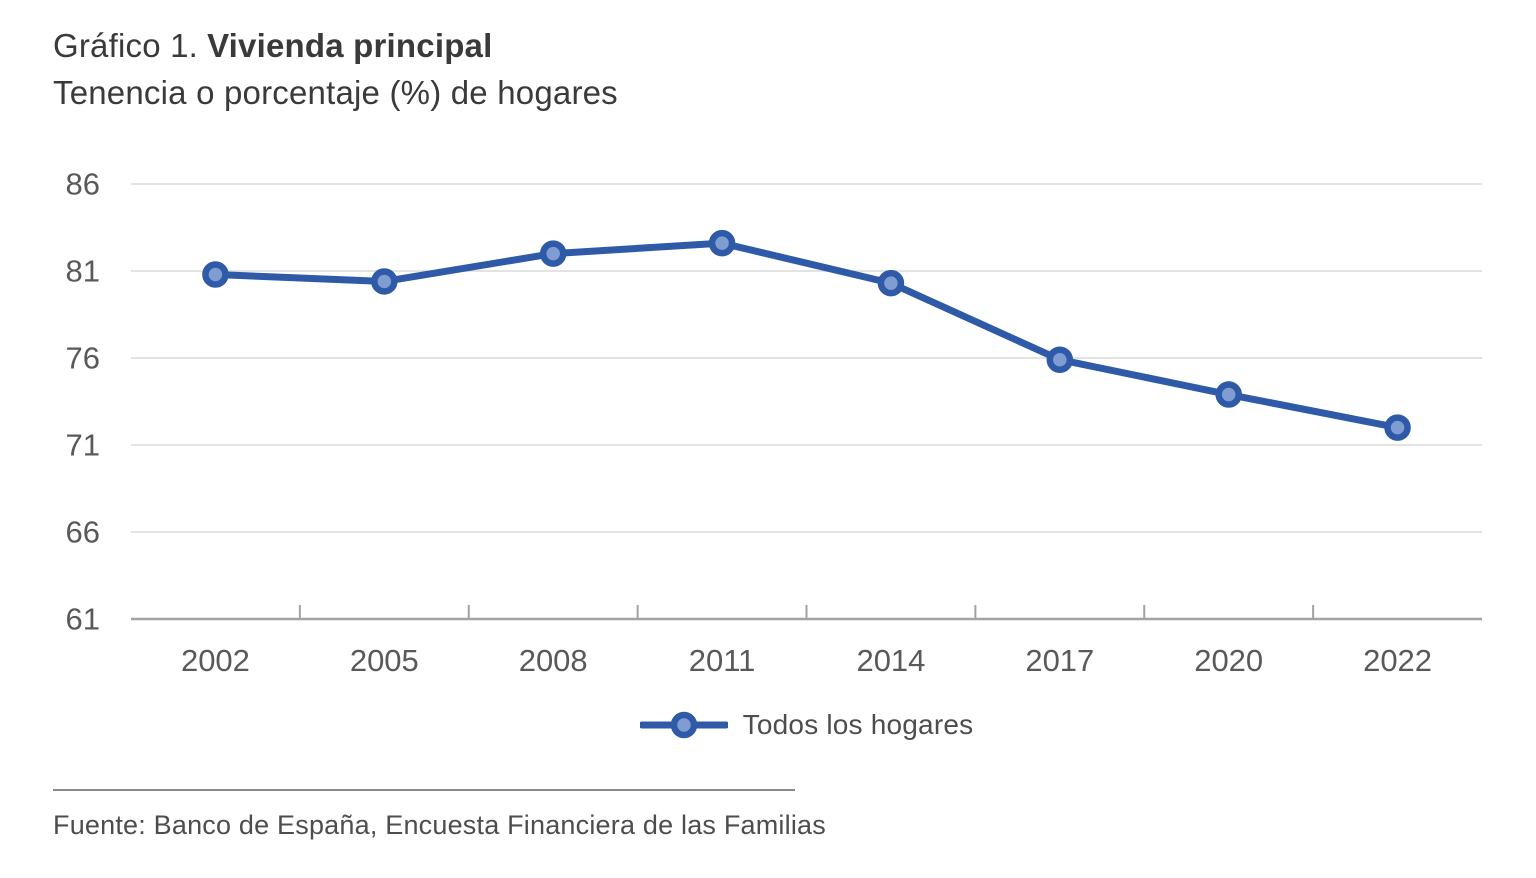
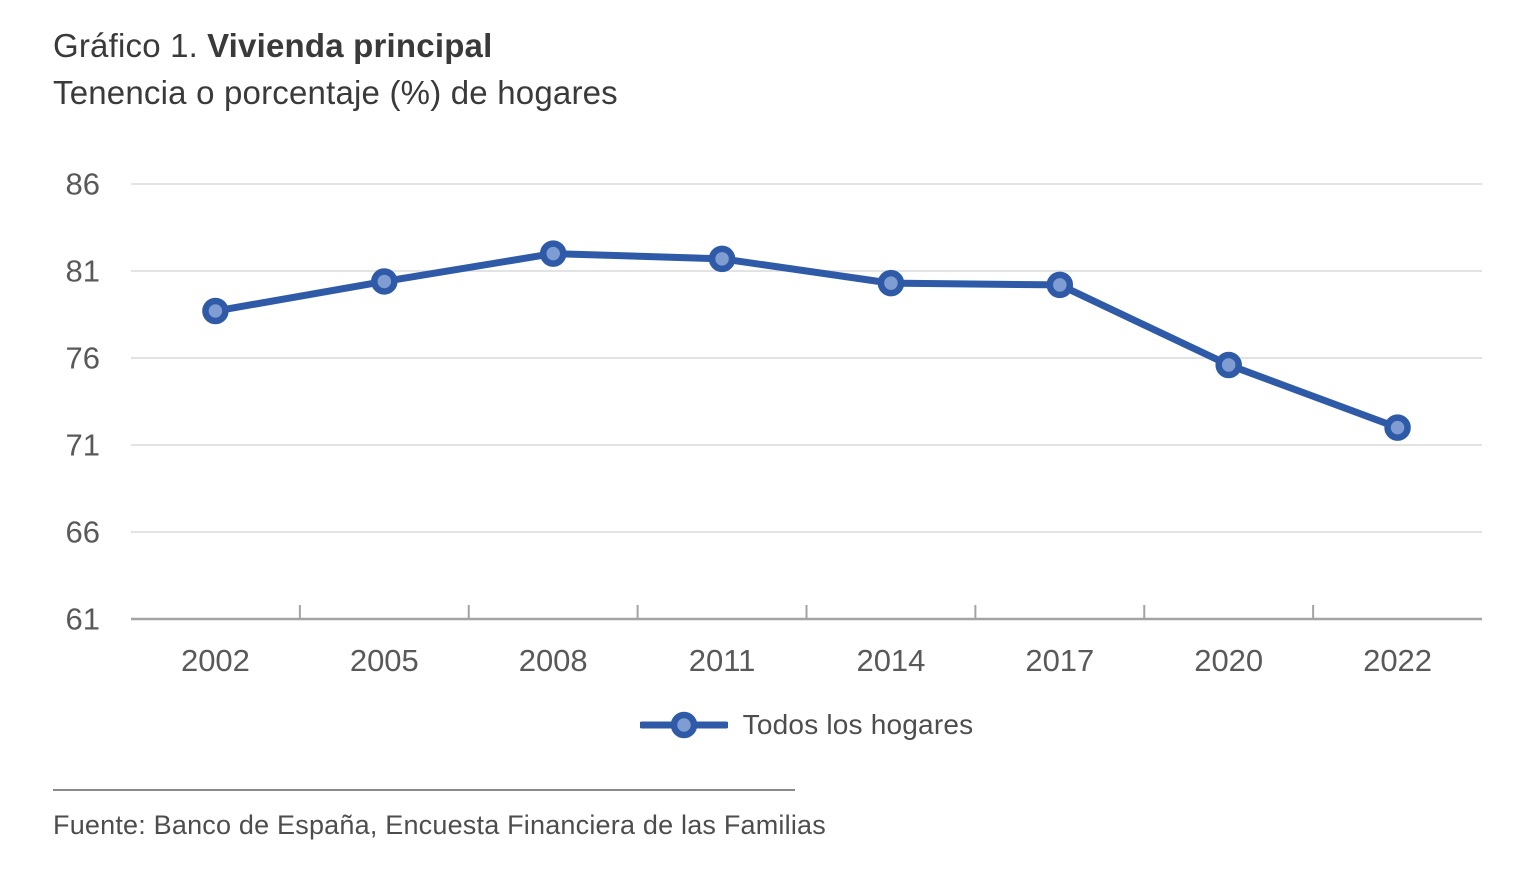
2002: 80.8 -> 78.7
2011: 82.6 -> 81.7
2017: 75.9 -> 80.2
2020: 73.9 -> 75.6
